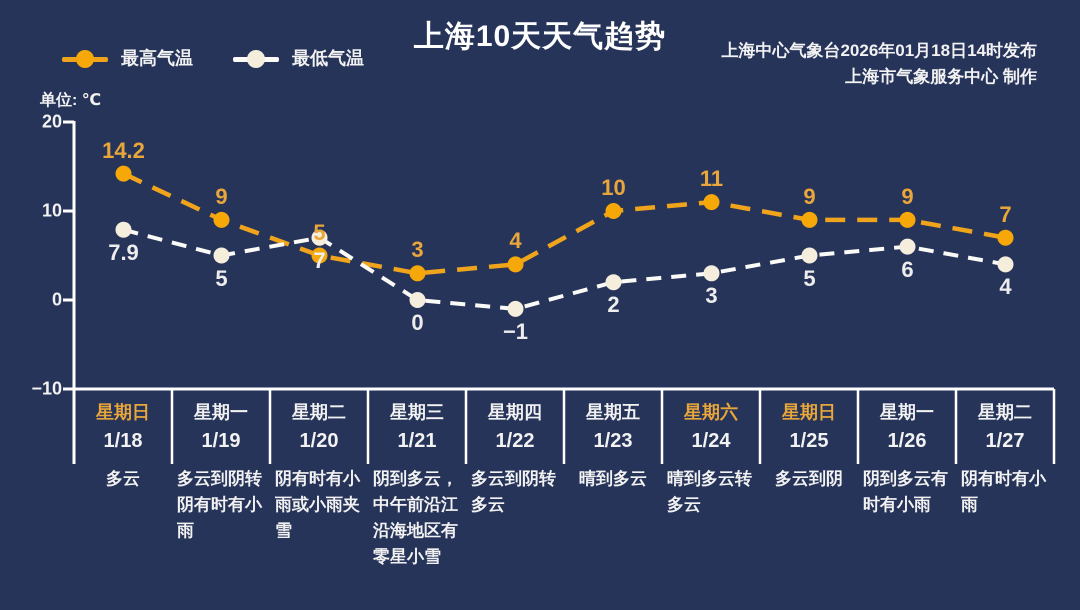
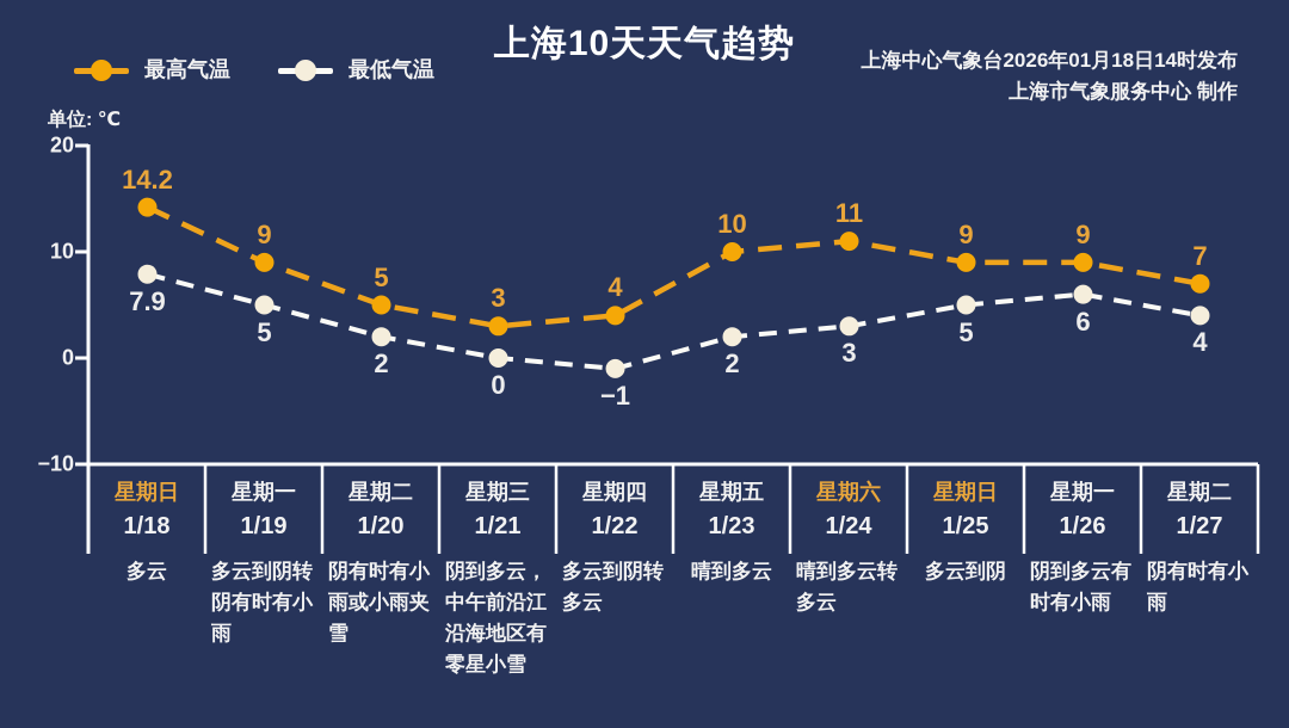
最低气温/1/20: 7 -> 2
